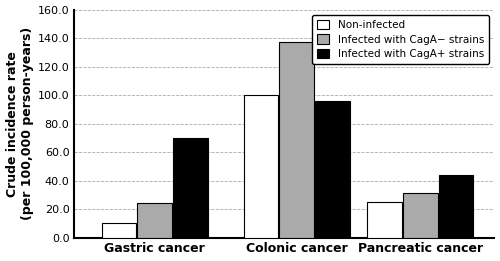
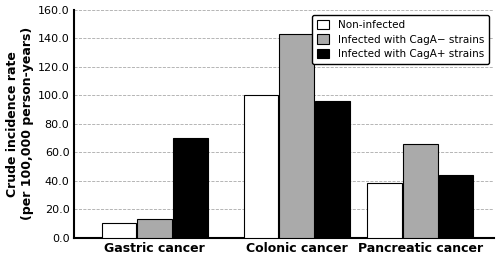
Infected with CagA− strains/Gastric cancer: 24 -> 13
Infected with CagA− strains/Colonic cancer: 137 -> 143
Non-infected/Pancreatic cancer: 25 -> 38
Infected with CagA− strains/Pancreatic cancer: 31 -> 66
